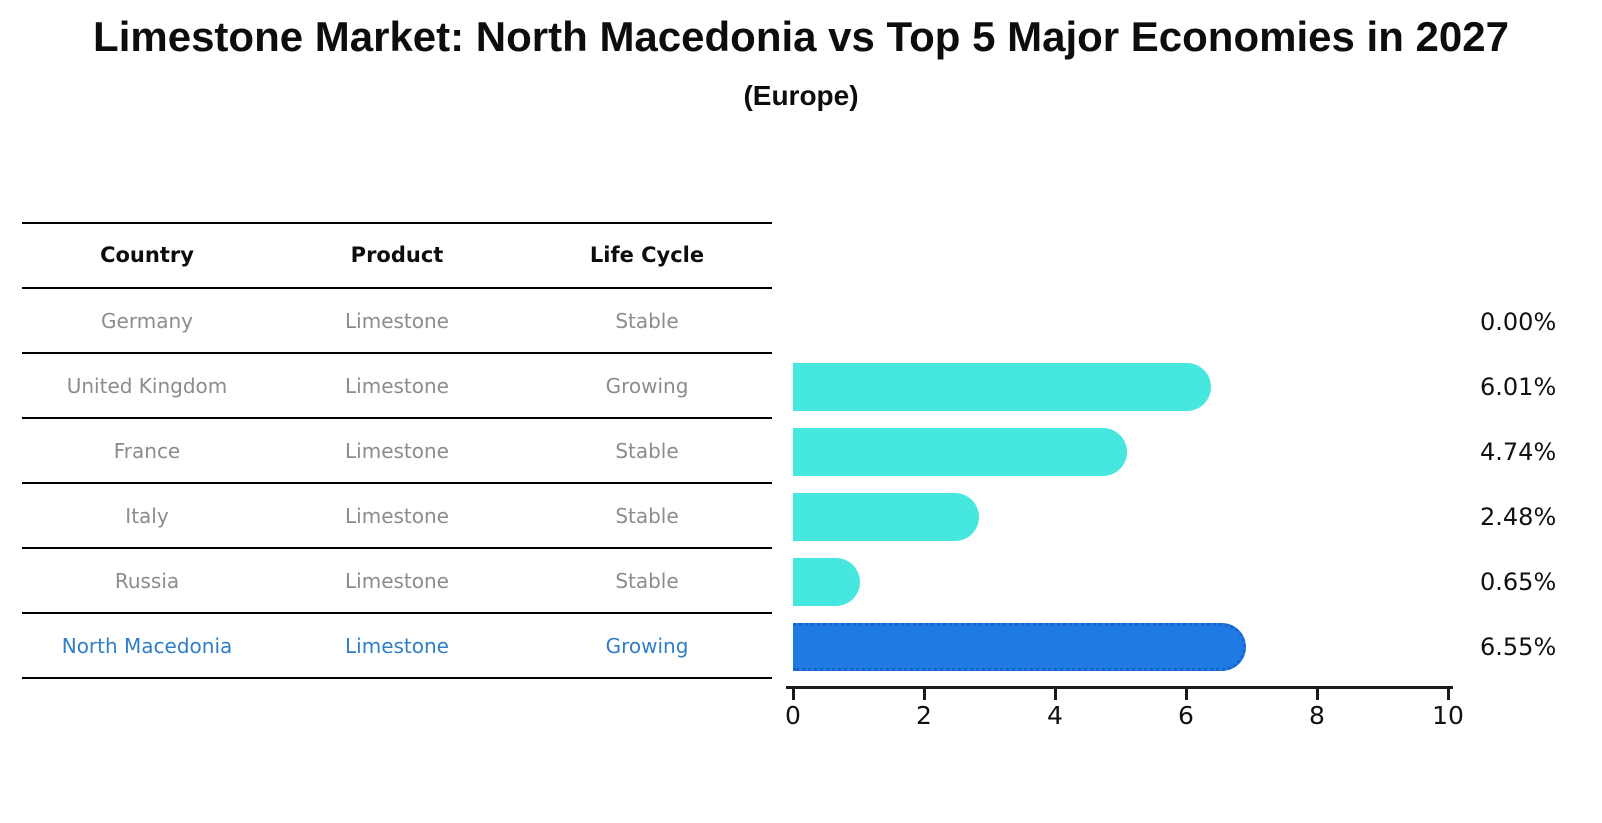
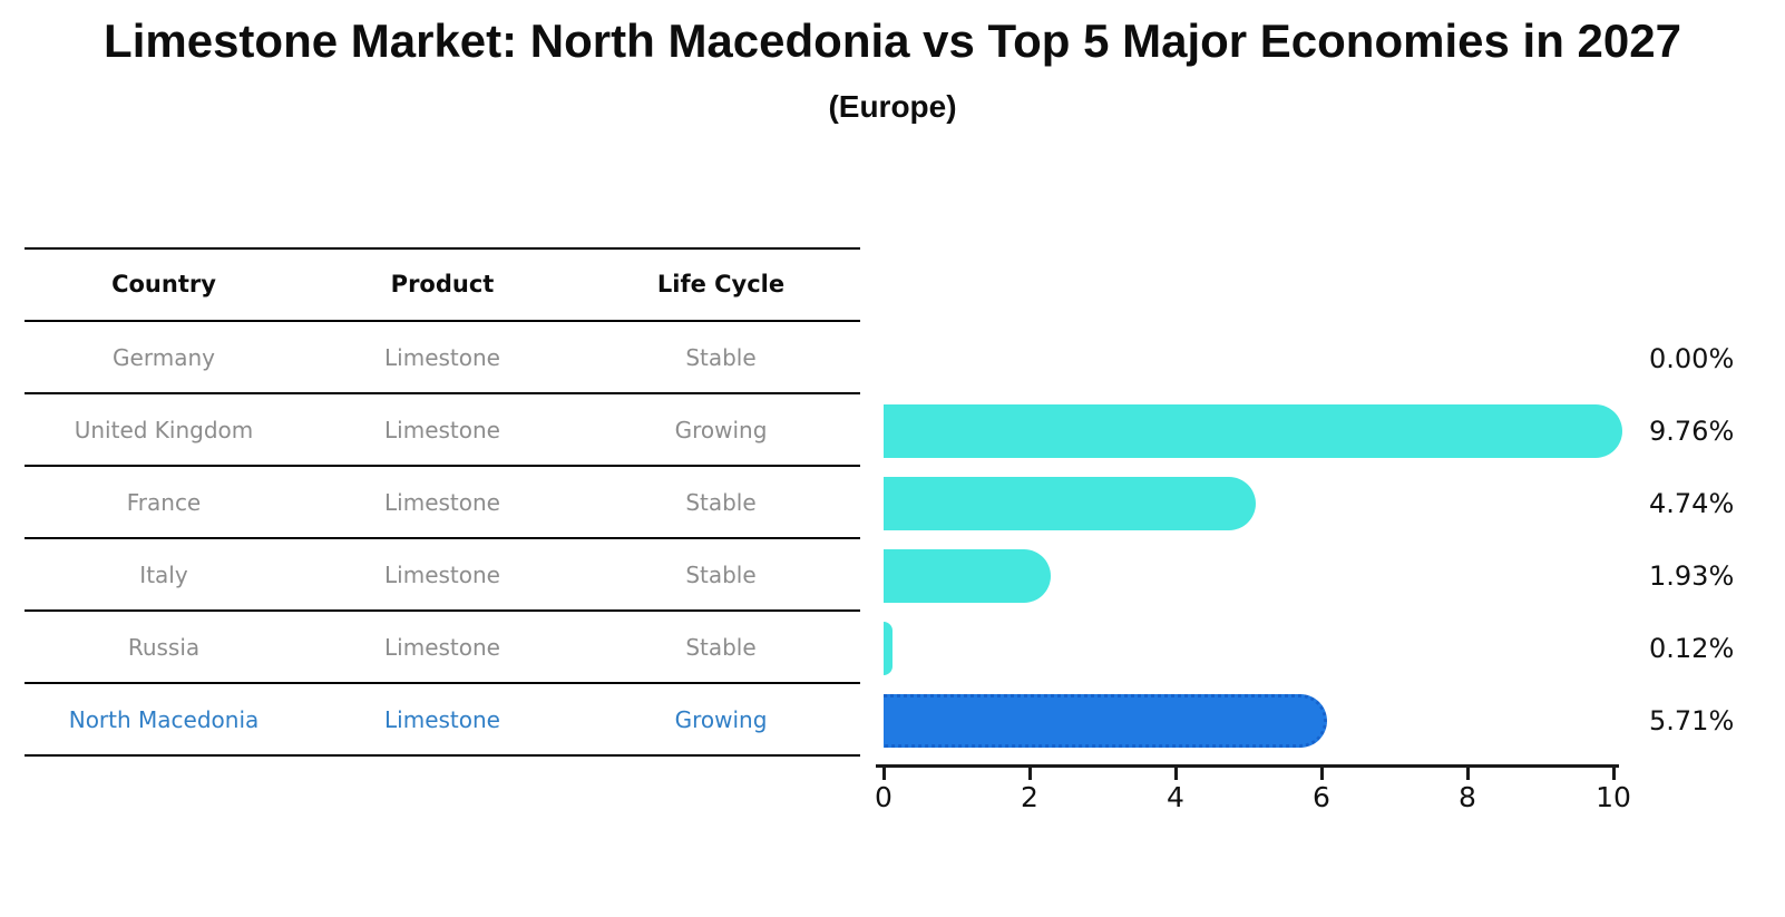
United Kingdom: 6.01% -> 9.76%
Italy: 2.48% -> 1.93%
Russia: 0.65% -> 0.12%
North Macedonia: 6.55% -> 5.71%
